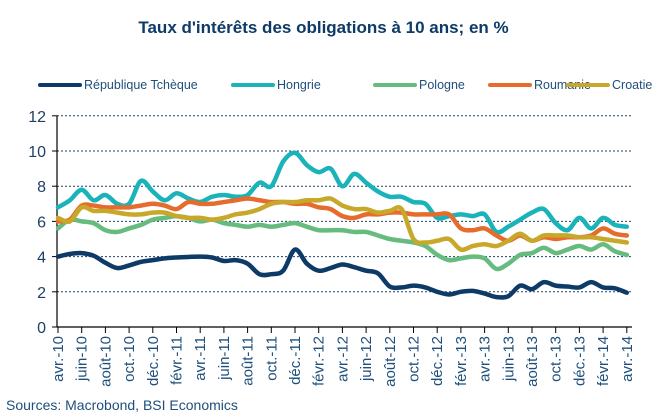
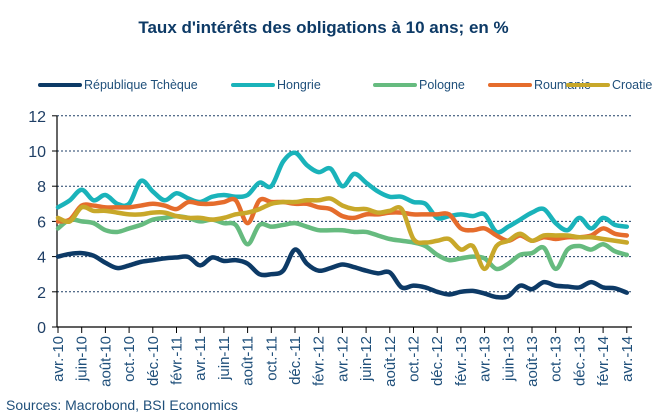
République Tchèque/avr.-11: 4.0 -> 3.5
Pologne/août-11: 5.7 -> 4.7
Roumanie/août-11: 7.3 -> 5.9
République Tchèque/août-12: 2.3 -> 3.1
Croatie/avr.-13: 4.7 -> 3.3
Pologne/oct.-13: 4.2 -> 3.3
